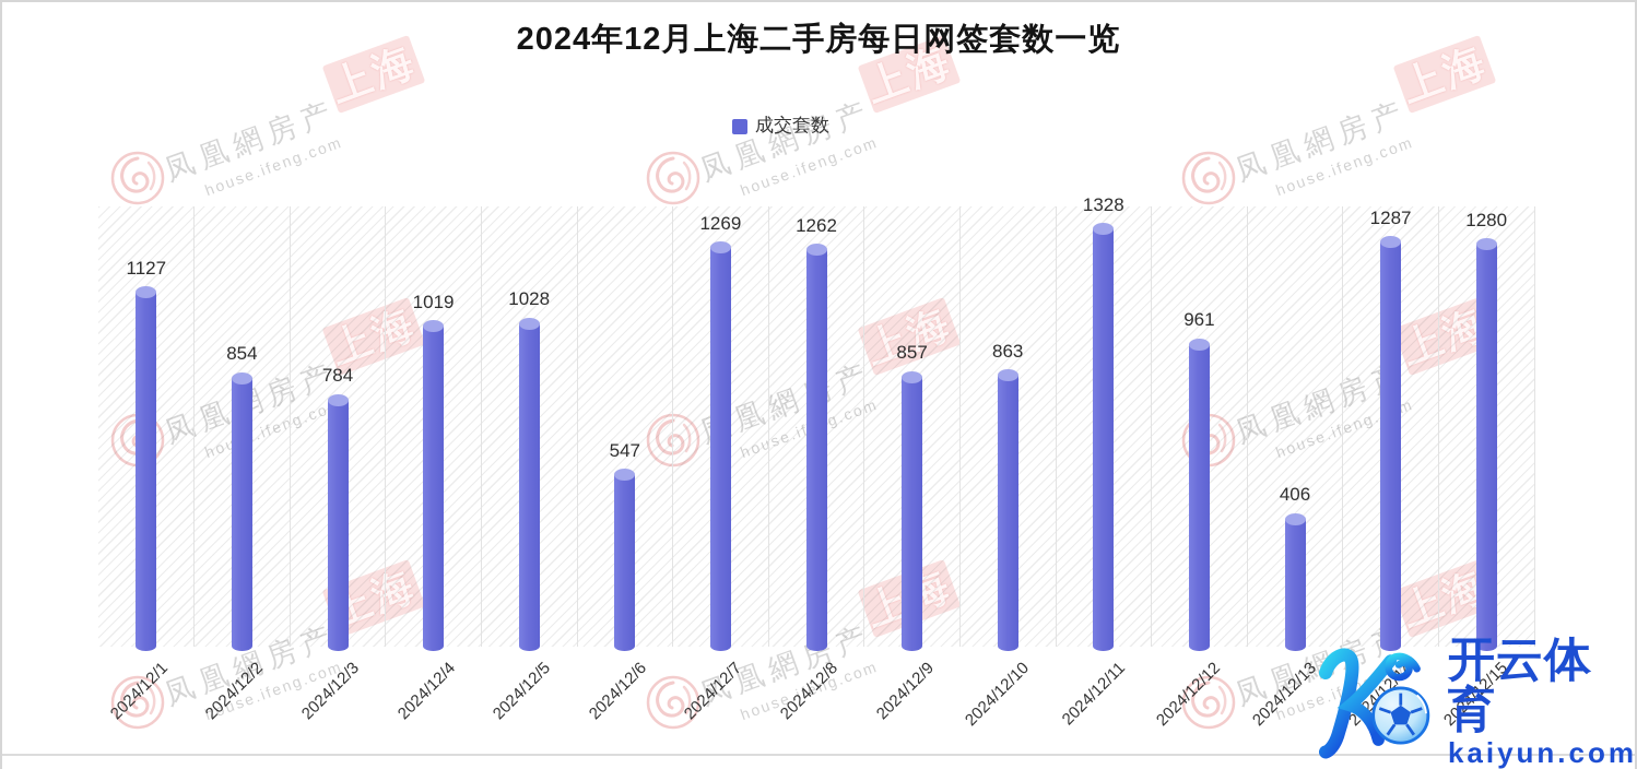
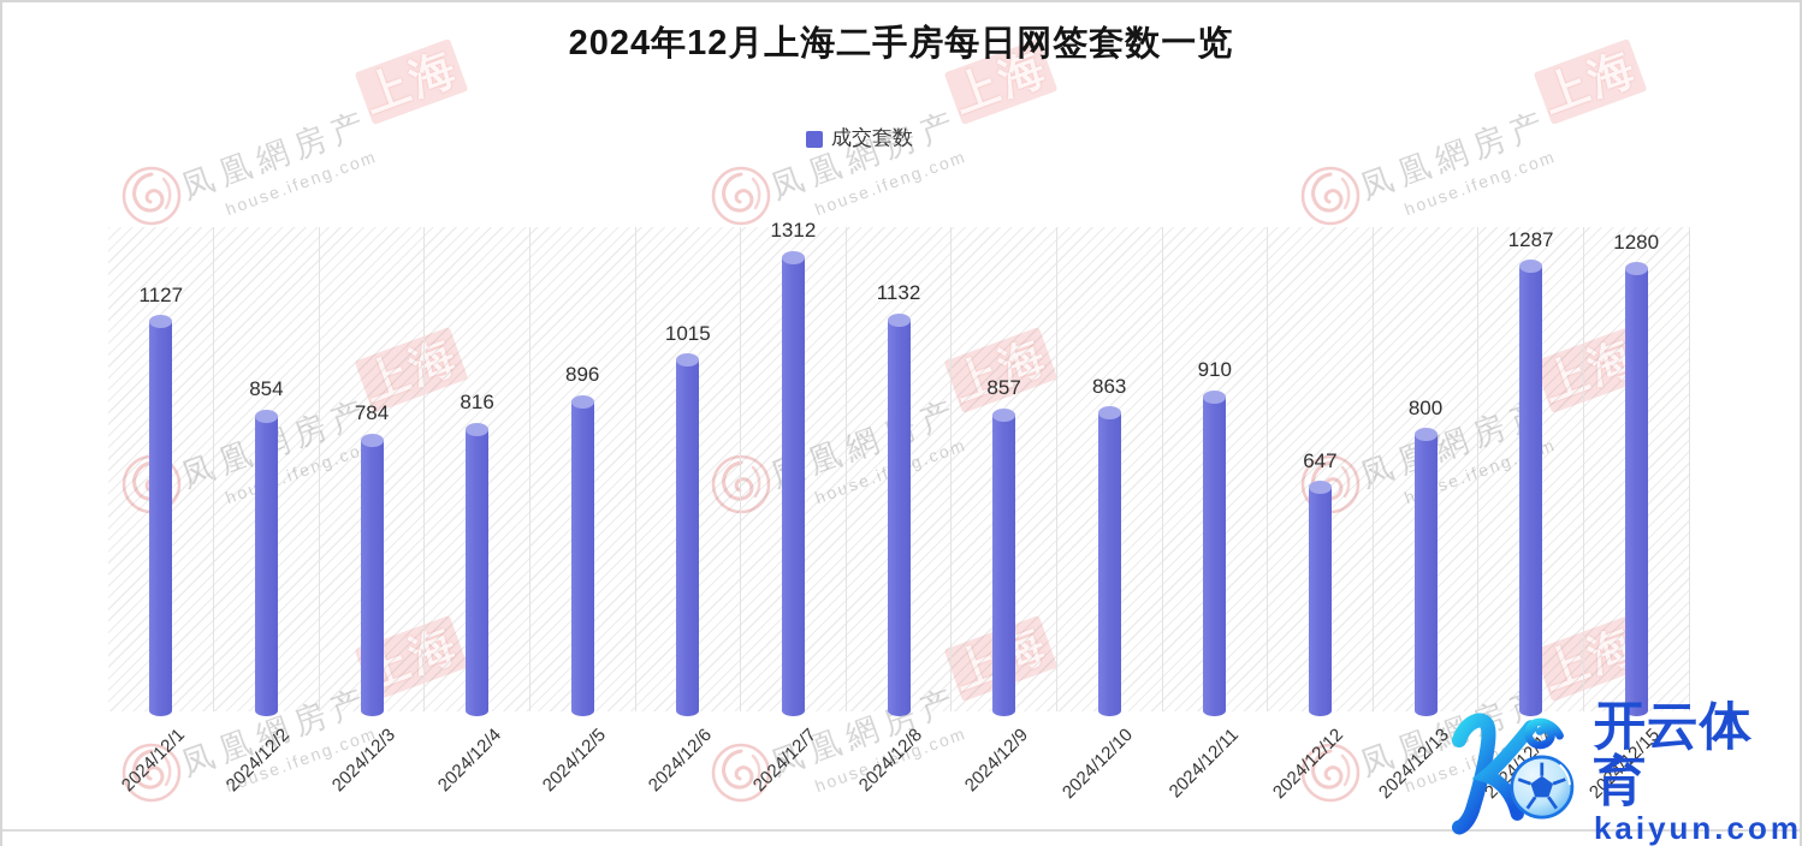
2024/12/4: 1019 -> 816
2024/12/5: 1028 -> 896
2024/12/6: 547 -> 1015
2024/12/7: 1269 -> 1312
2024/12/8: 1262 -> 1132
2024/12/11: 1328 -> 910
2024/12/12: 961 -> 647
2024/12/13: 406 -> 800
